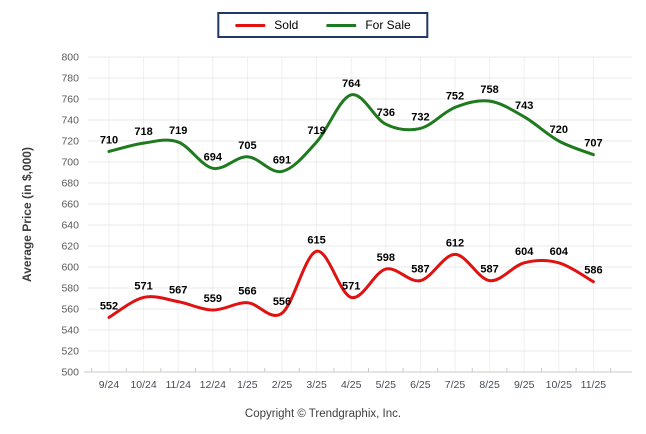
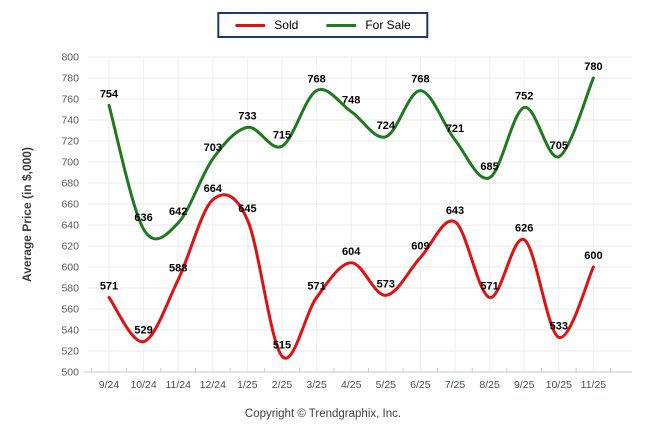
Sold/9/24: 552 -> 571
For Sale/9/24: 710 -> 754
Sold/10/24: 571 -> 529
For Sale/10/24: 718 -> 636
Sold/11/24: 567 -> 588
For Sale/11/24: 719 -> 642
Sold/12/24: 559 -> 664
For Sale/12/24: 694 -> 703
Sold/1/25: 566 -> 645
For Sale/1/25: 705 -> 733
Sold/2/25: 556 -> 515
For Sale/2/25: 691 -> 715
Sold/3/25: 615 -> 571
For Sale/3/25: 719 -> 768
Sold/4/25: 571 -> 604
For Sale/4/25: 764 -> 748
Sold/5/25: 598 -> 573
For Sale/5/25: 736 -> 724
Sold/6/25: 587 -> 609
For Sale/6/25: 732 -> 768
Sold/7/25: 612 -> 643
For Sale/7/25: 752 -> 721
Sold/8/25: 587 -> 571
For Sale/8/25: 758 -> 685
Sold/9/25: 604 -> 626
For Sale/9/25: 743 -> 752
Sold/10/25: 604 -> 533
For Sale/10/25: 720 -> 705
Sold/11/25: 586 -> 600
For Sale/11/25: 707 -> 780
